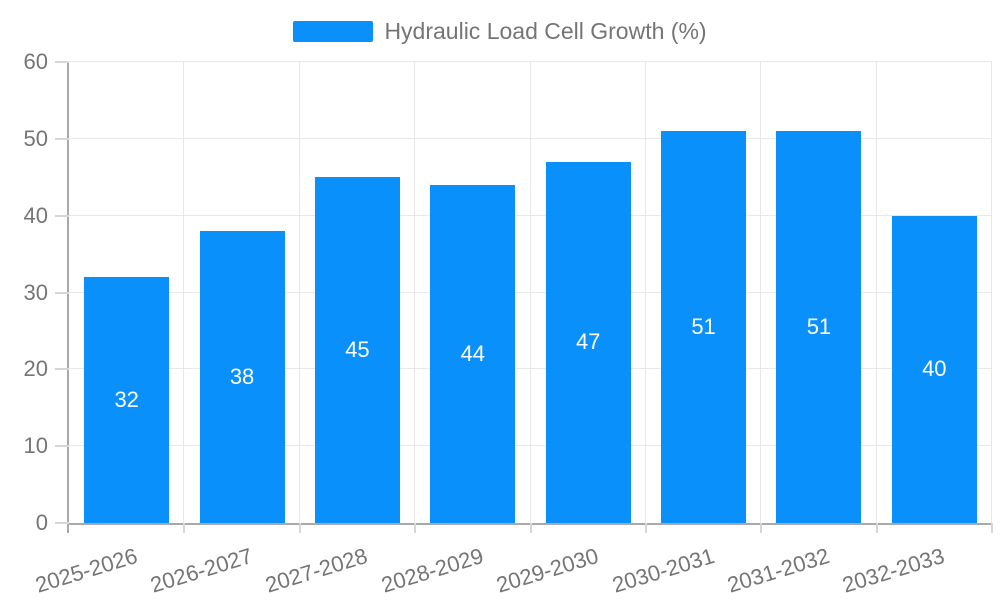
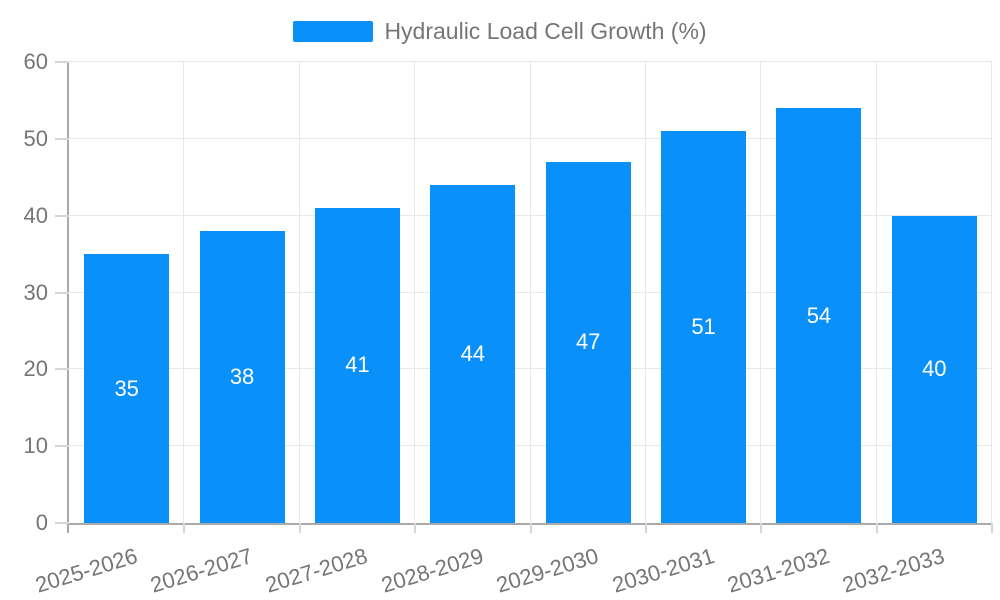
2025-2026: 32 -> 35
2027-2028: 45 -> 41
2031-2032: 51 -> 54
